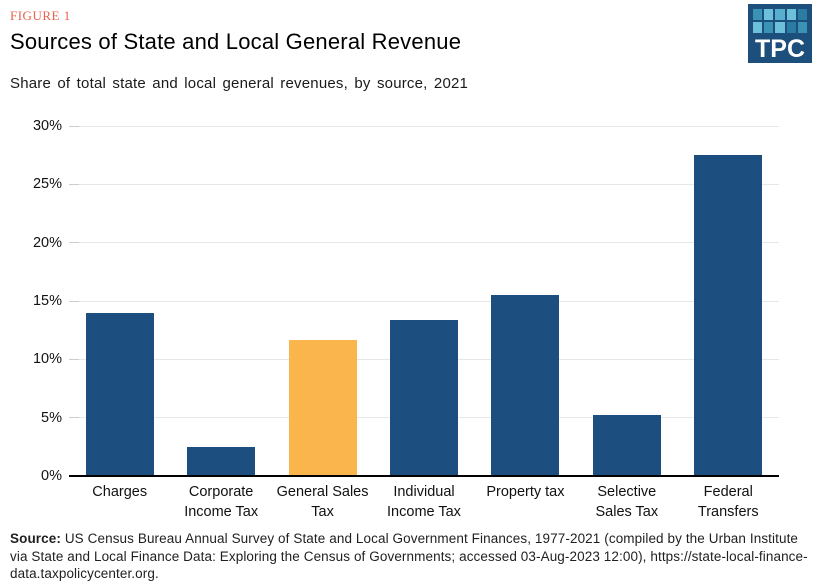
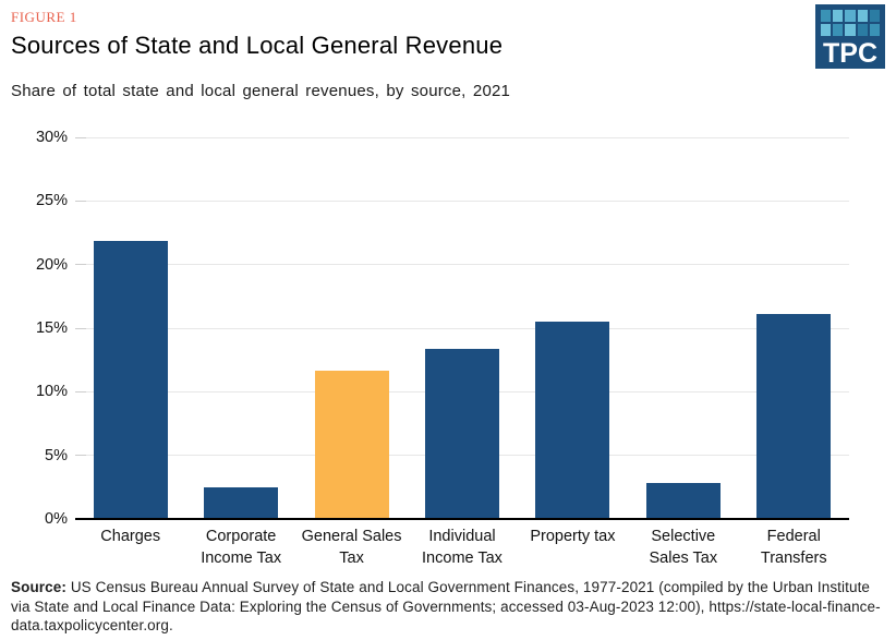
Charges: 14.0% -> 21.9%
Selective Sales Tax: 5.2% -> 2.8%
Federal Transfers: 27.5% -> 16.1%
